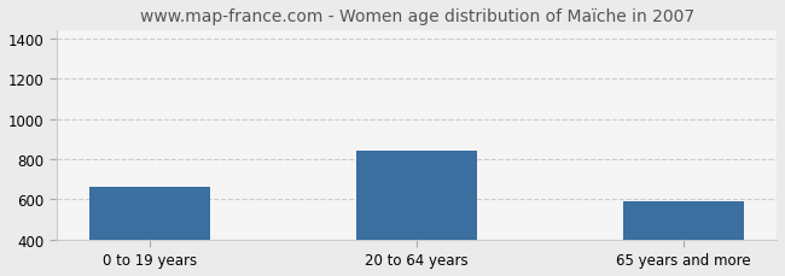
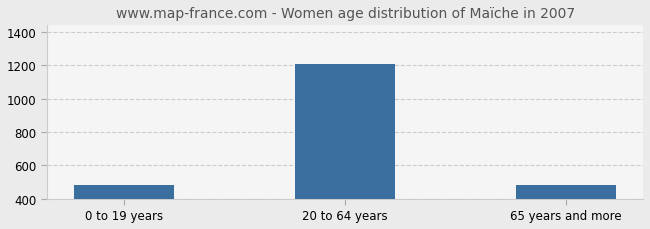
0 to 19 years: 660 -> 480
20 to 64 years: 840 -> 1210
65 years and more: 590 -> 480
